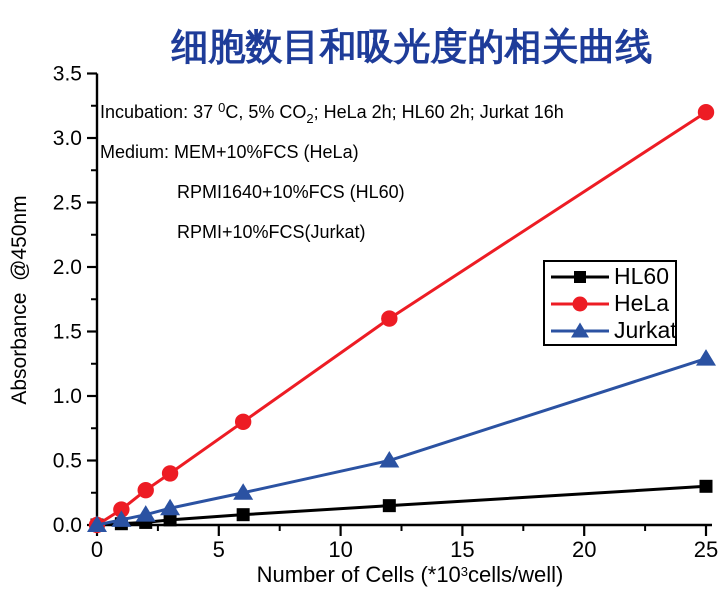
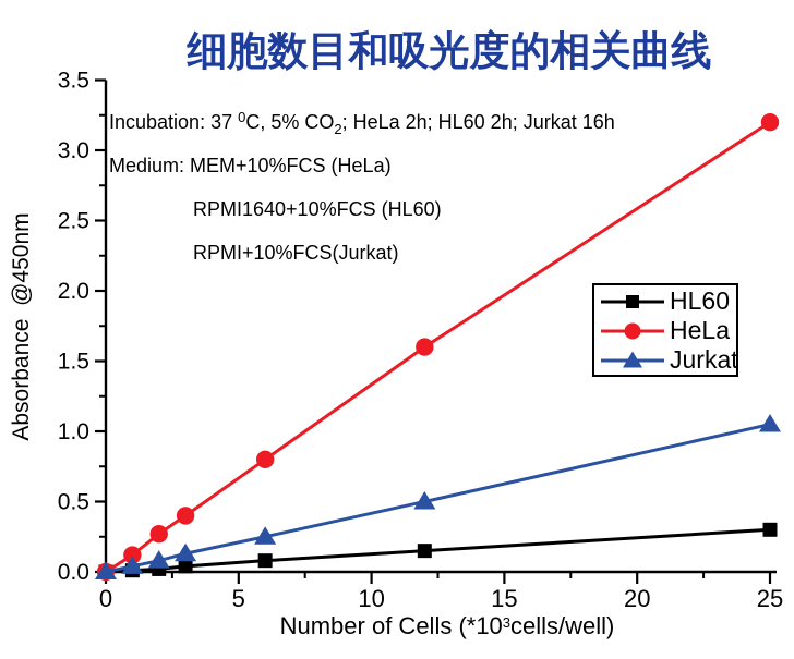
Jurkat/25: 1.29 -> 1.05
